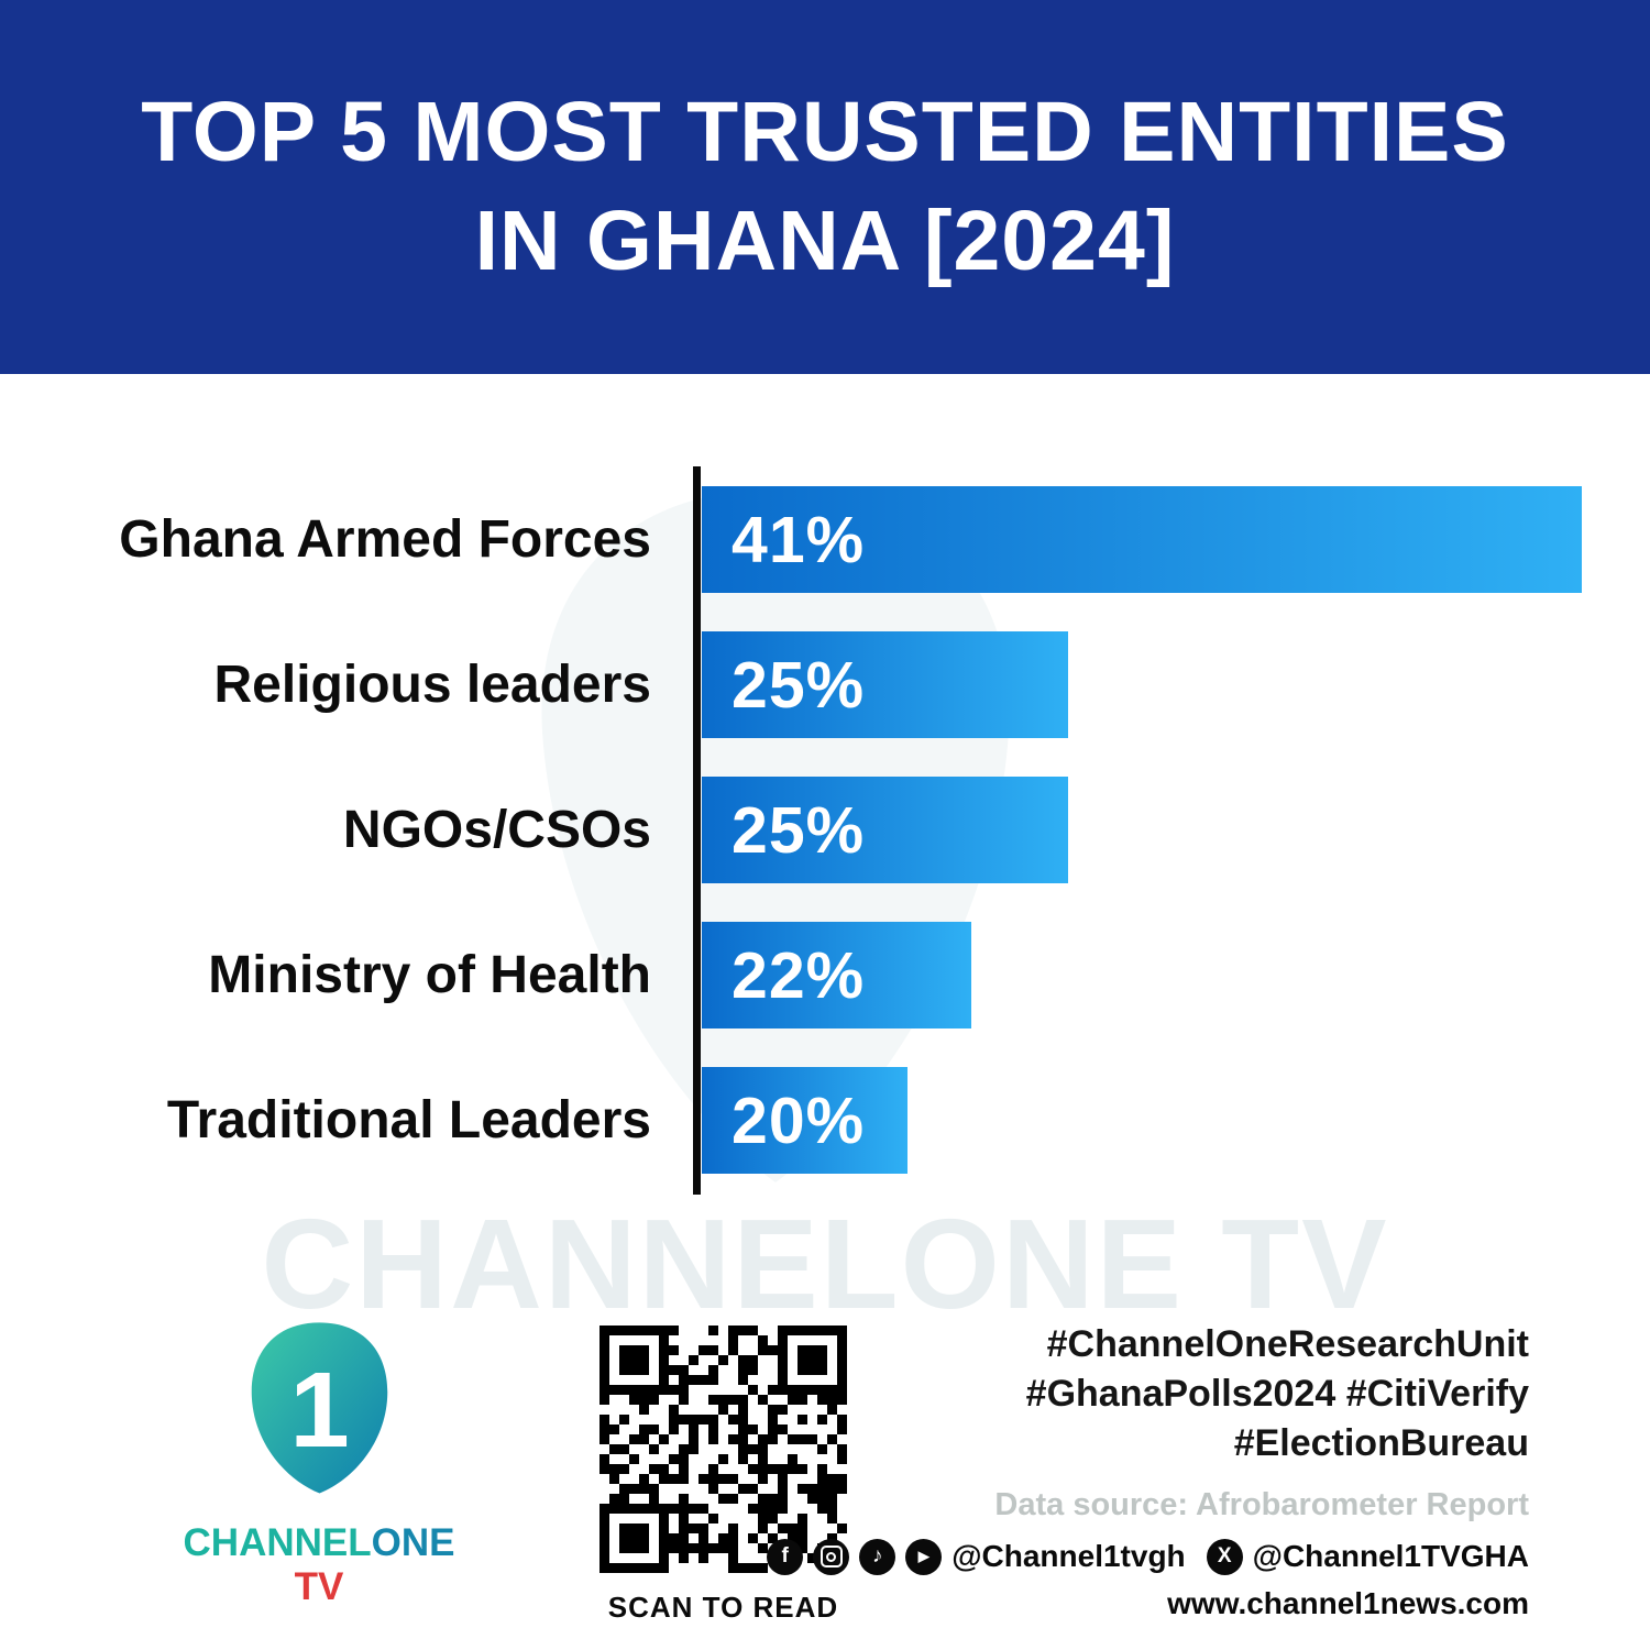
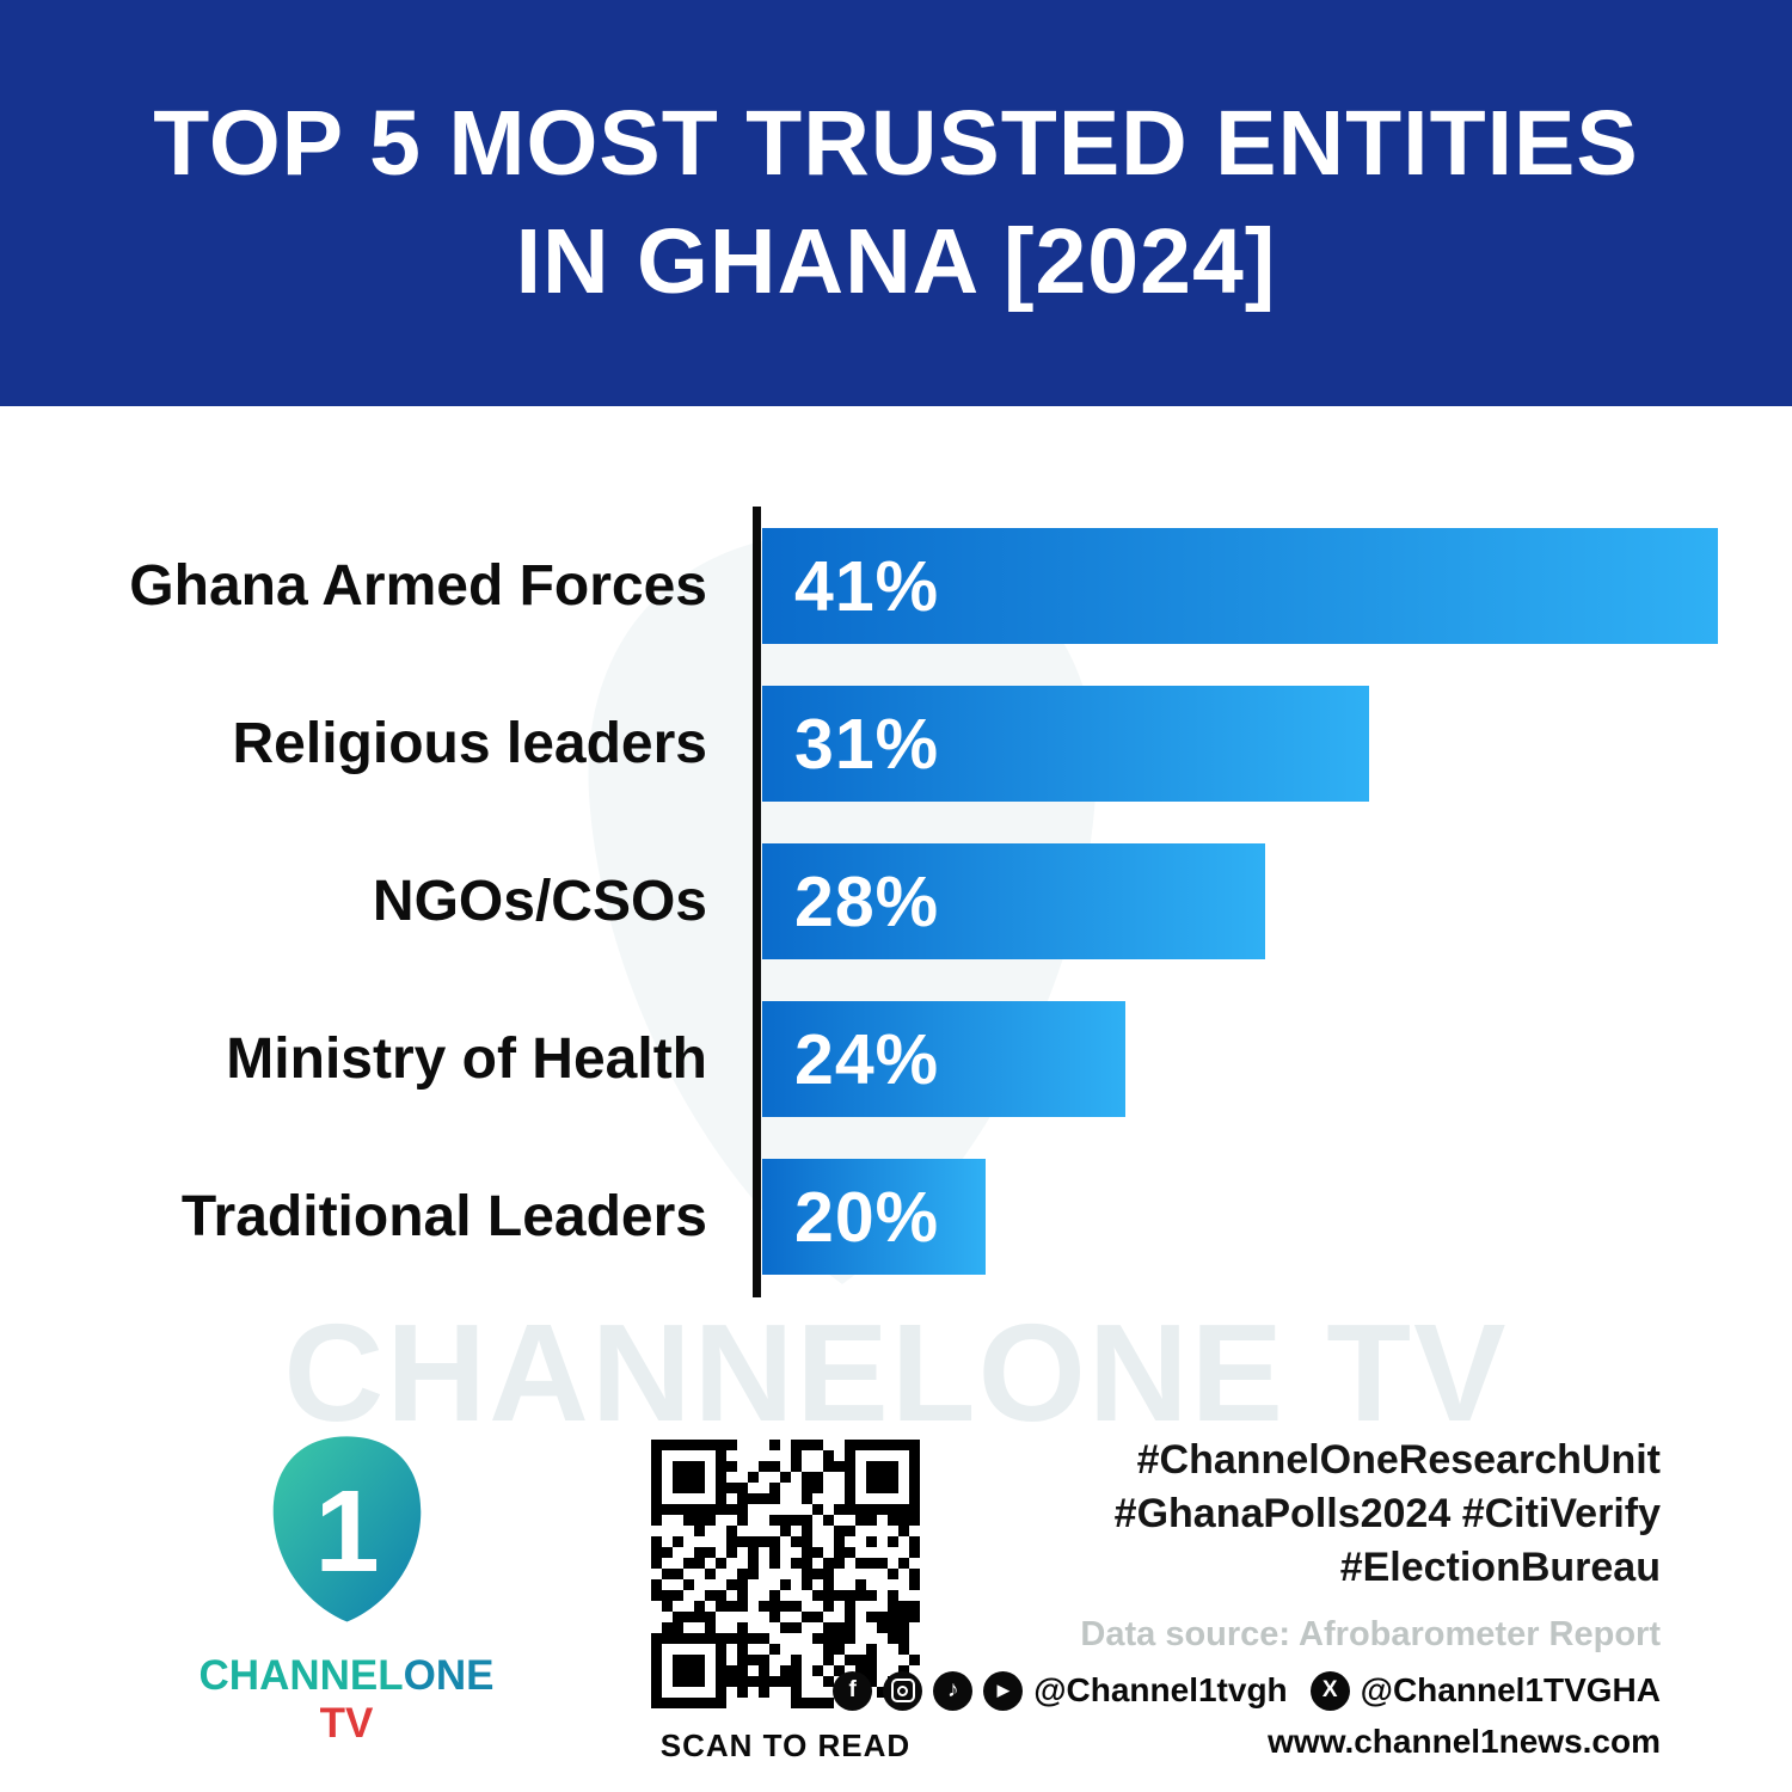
Religious leaders: 25% -> 31%
NGOs/CSOs: 25% -> 28%
Ministry of Health: 22% -> 24%
